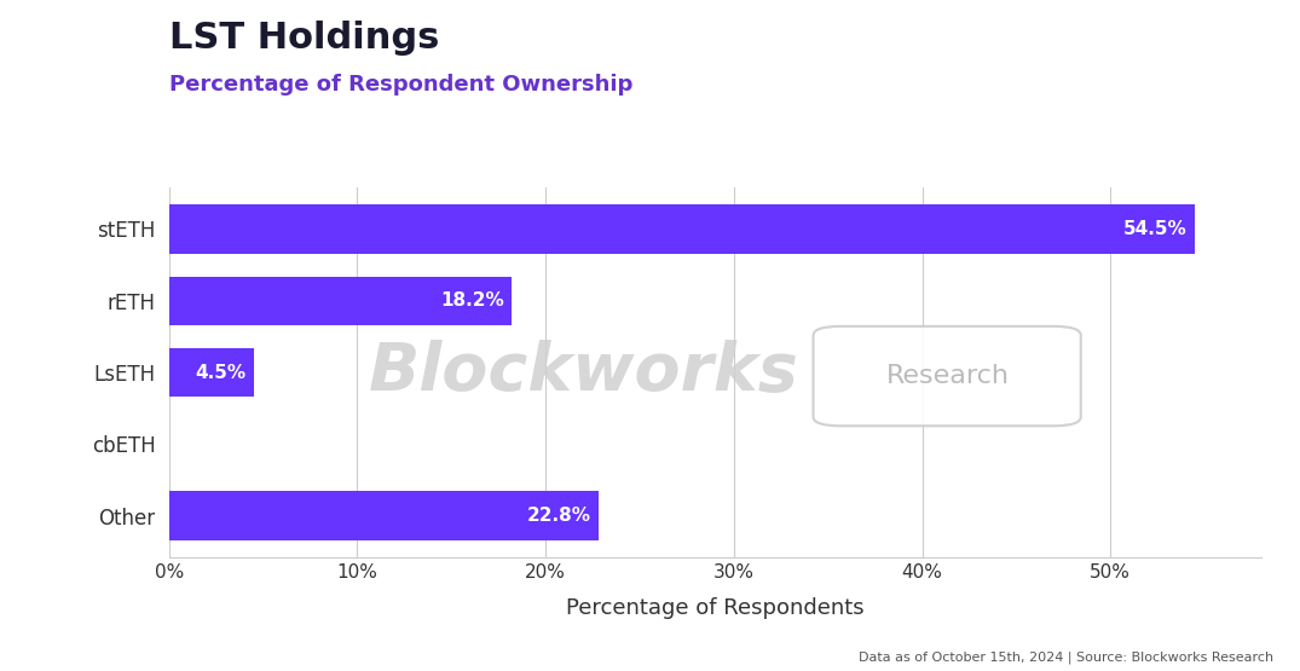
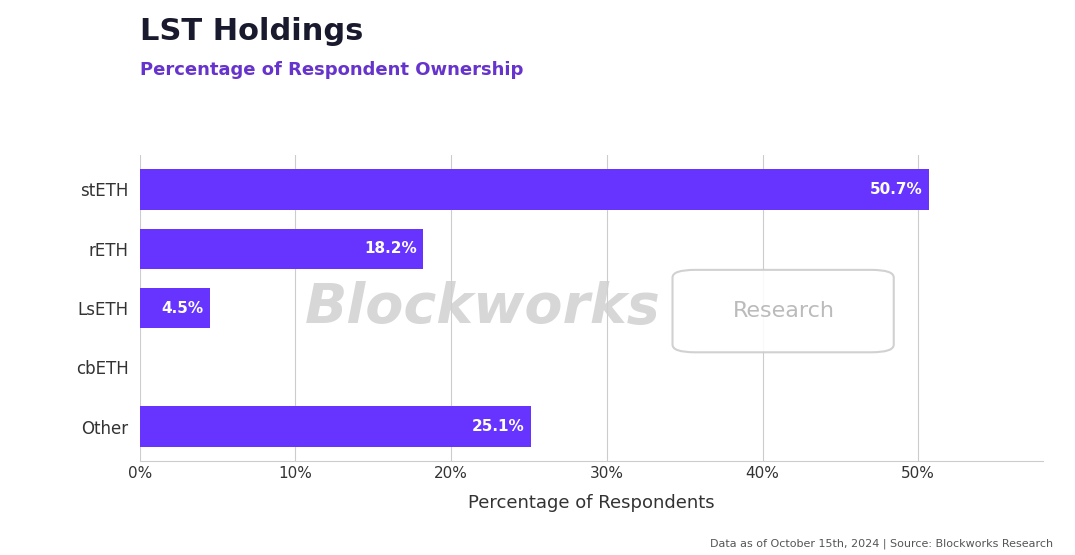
stETH: 54.5% -> 50.7%
Other: 22.8% -> 25.1%
